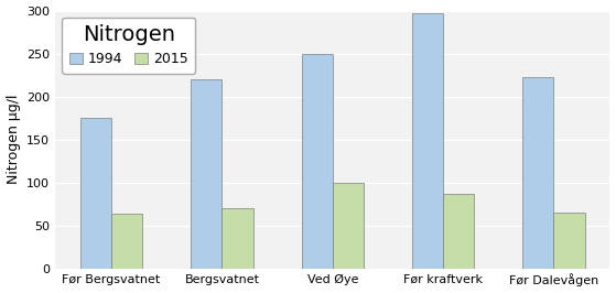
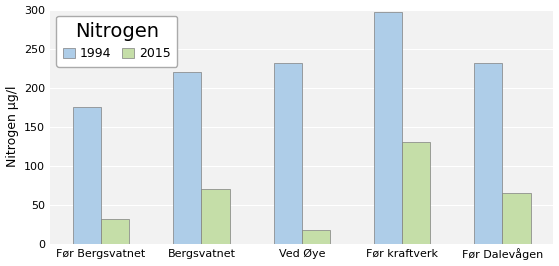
2015/Før Bergsvatnet: 64 -> 32
1994/Ved Øye: 250 -> 232
2015/Ved Øye: 99 -> 18
2015/Før kraftverk: 87 -> 130
1994/Før Dalevågen: 222 -> 232
